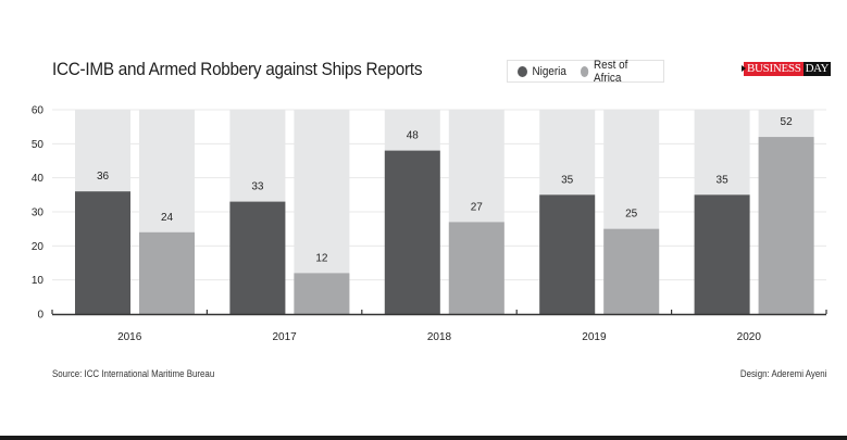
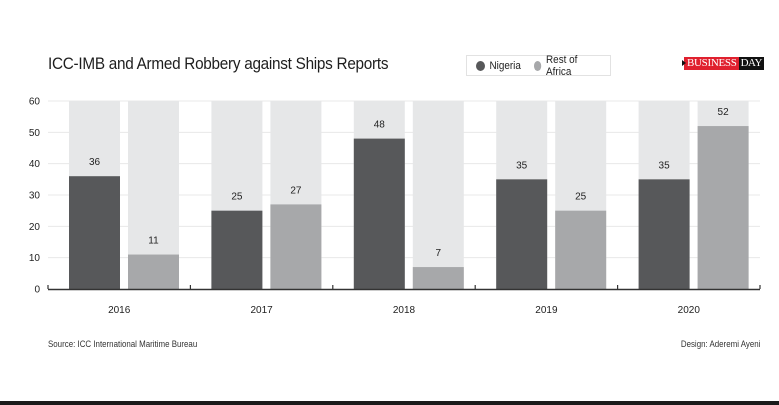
Rest of Africa/2016: 24 -> 11
Nigeria/2017: 33 -> 25
Rest of Africa/2017: 12 -> 27
Rest of Africa/2018: 27 -> 7
